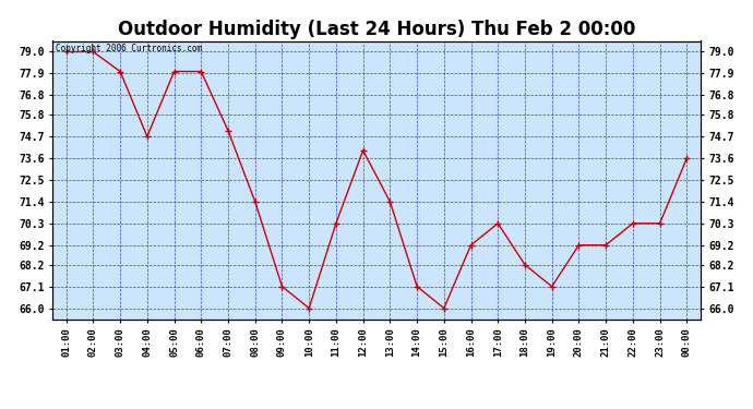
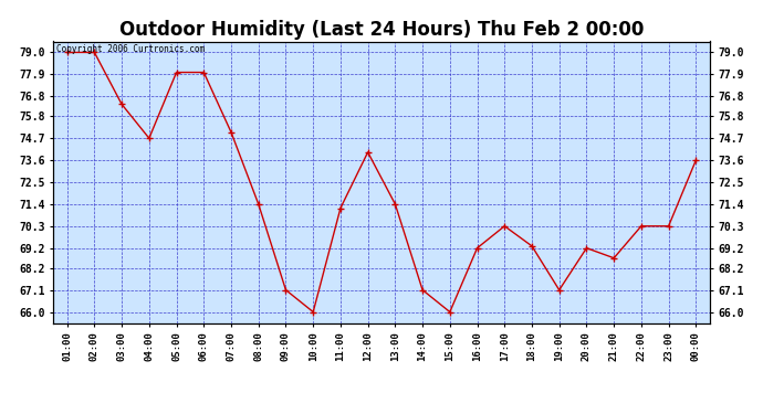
03:00: 78.0 -> 76.4
11:00: 70.3 -> 71.2
18:00: 68.2 -> 69.3
21:00: 69.2 -> 68.7
